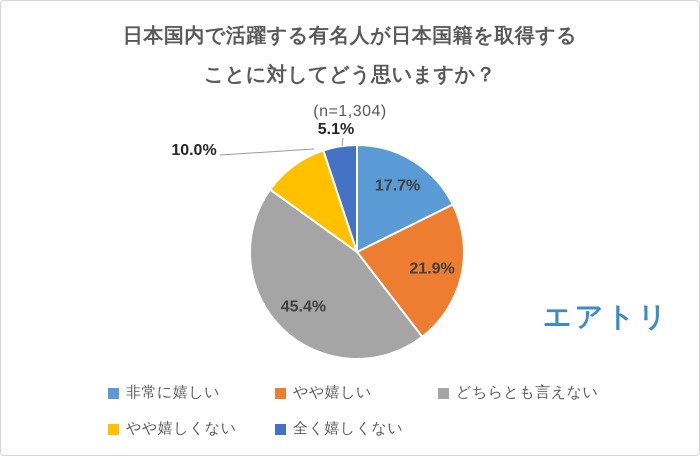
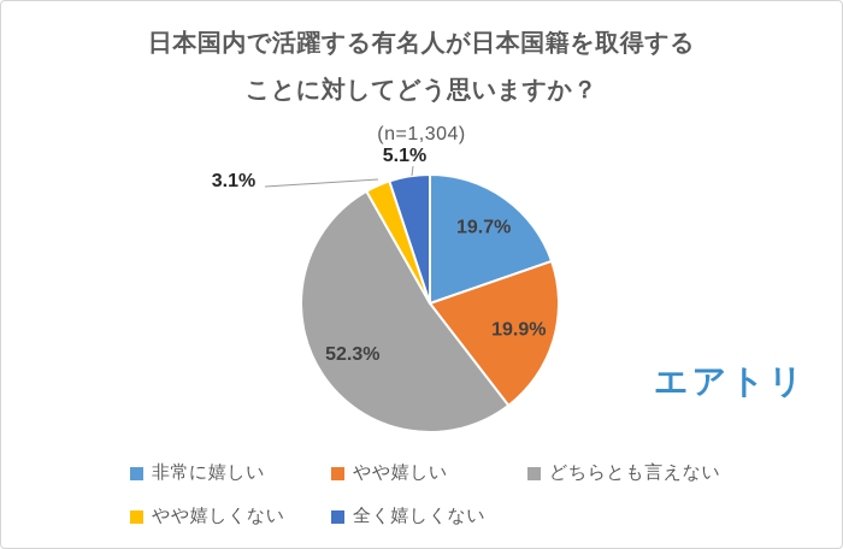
非常に嬉しい: 17.7% -> 19.7%
やや嬉しい: 21.9% -> 19.9%
どちらとも言えない: 45.4% -> 52.3%
やや嬉しくない: 10.0% -> 3.1%
